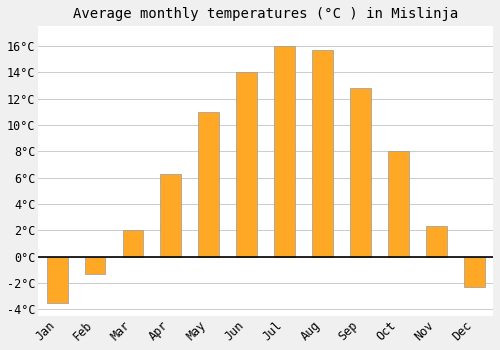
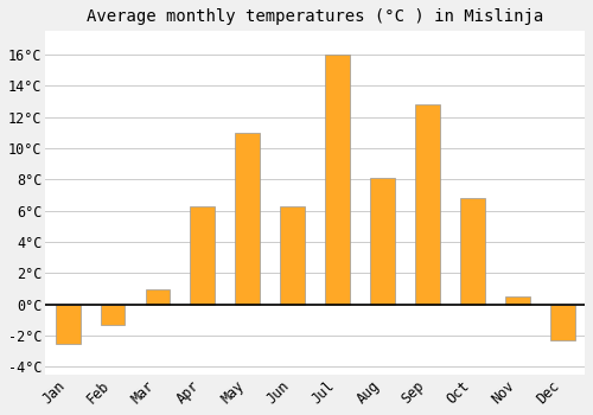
Jan: -3.5°C -> -2.5°C
Mar: 2.0°C -> 1.0°C
Jun: 14.0°C -> 6.3°C
Aug: 15.7°C -> 8.1°C
Oct: 8.0°C -> 6.8°C
Nov: 2.3°C -> 0.5°C
